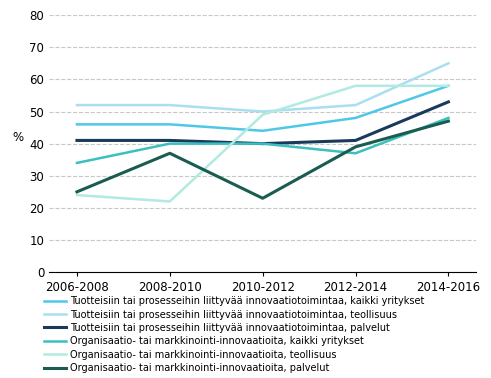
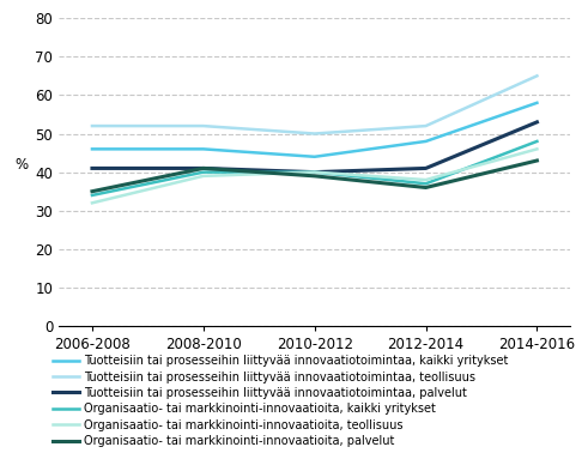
Organisaatio- tai markkinointi-innovaatioita, teollisuus/2006-2008: 24 -> 32
Organisaatio- tai markkinointi-innovaatioita, palvelut/2006-2008: 25 -> 35
Organisaatio- tai markkinointi-innovaatioita, teollisuus/2008-2010: 22 -> 39
Organisaatio- tai markkinointi-innovaatioita, palvelut/2008-2010: 37 -> 41
Organisaatio- tai markkinointi-innovaatioita, teollisuus/2010-2012: 49 -> 40
Organisaatio- tai markkinointi-innovaatioita, palvelut/2010-2012: 23 -> 39
Organisaatio- tai markkinointi-innovaatioita, teollisuus/2012-2014: 58 -> 38
Organisaatio- tai markkinointi-innovaatioita, palvelut/2012-2014: 39 -> 36
Organisaatio- tai markkinointi-innovaatioita, teollisuus/2014-2016: 58 -> 46
Organisaatio- tai markkinointi-innovaatioita, palvelut/2014-2016: 47 -> 43
